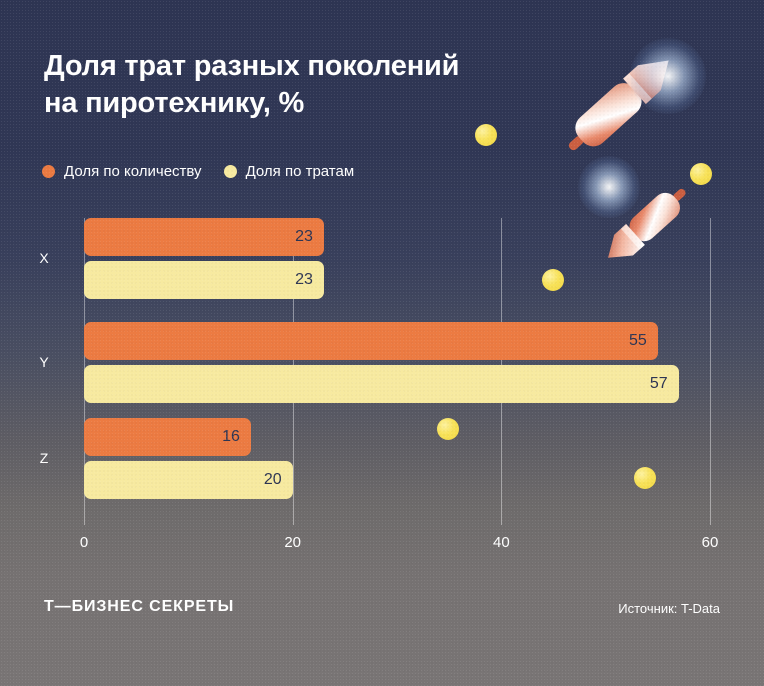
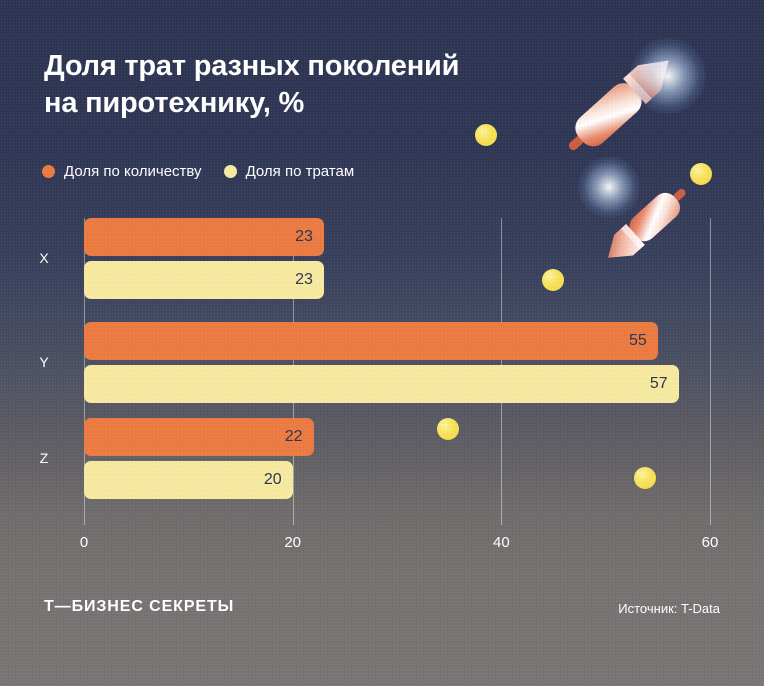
Доля по количеству/Z: 16 -> 22
